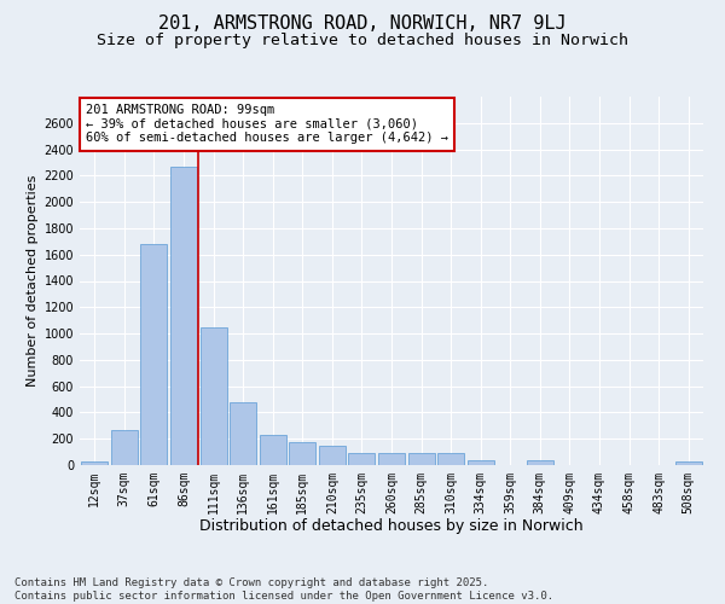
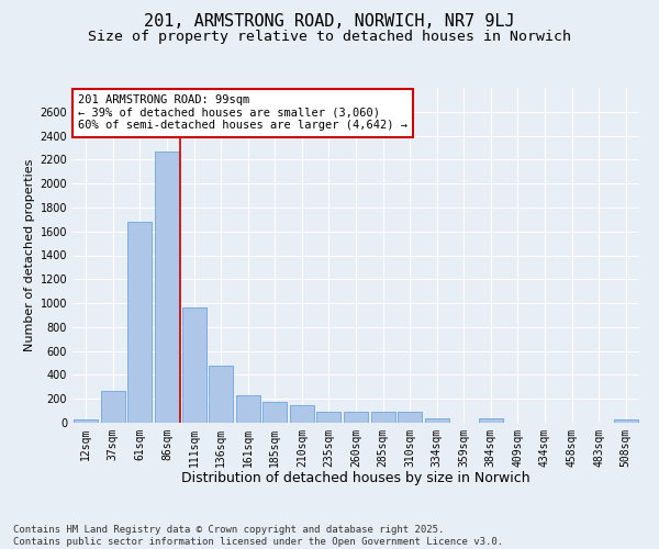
111sqm: 1050 -> 960
